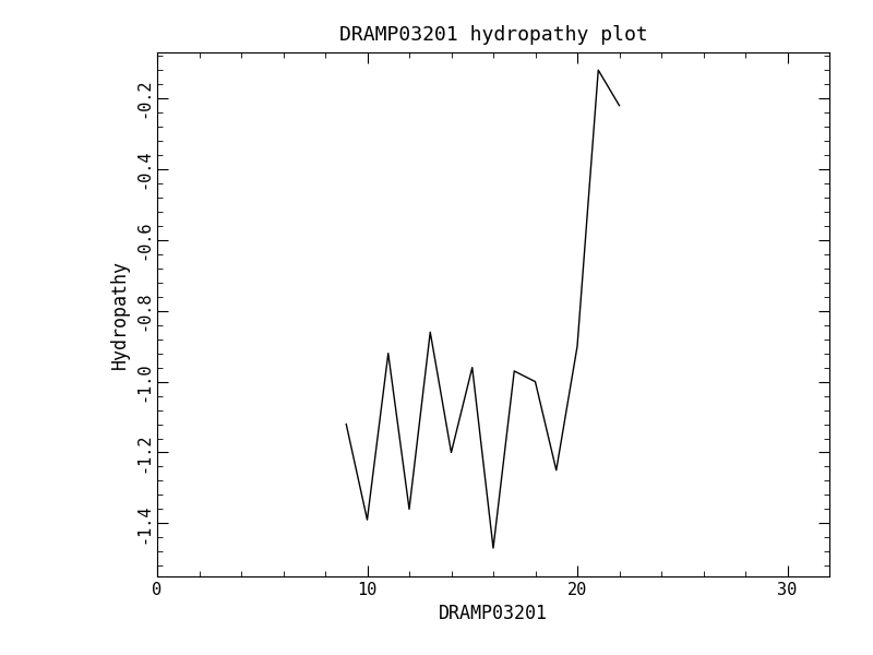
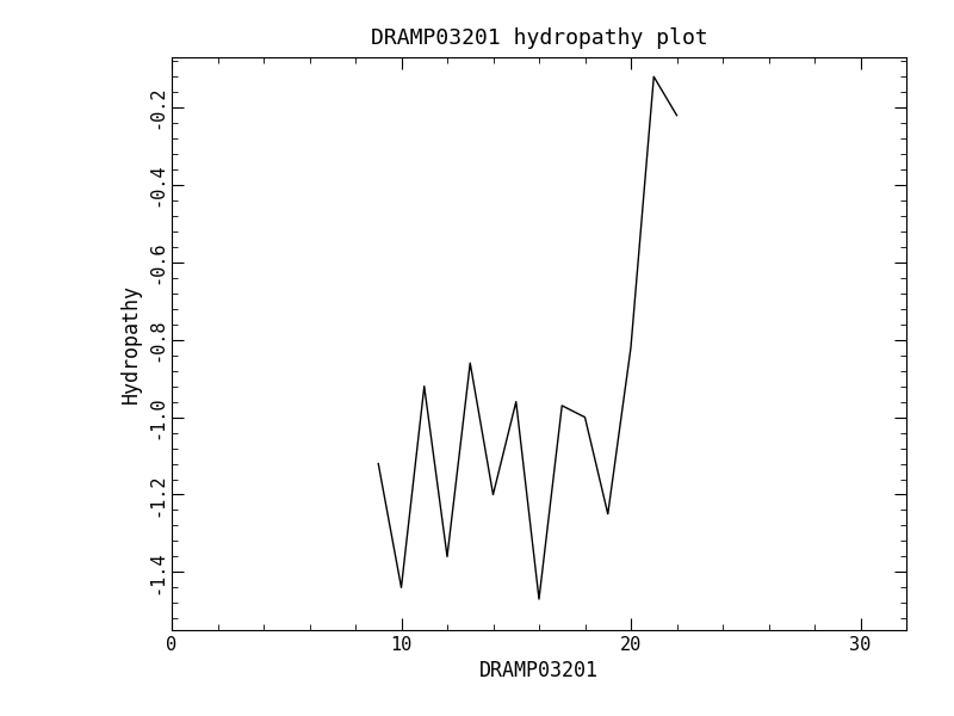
10: -1.39 -> -1.44
20: -0.90 -> -0.82
